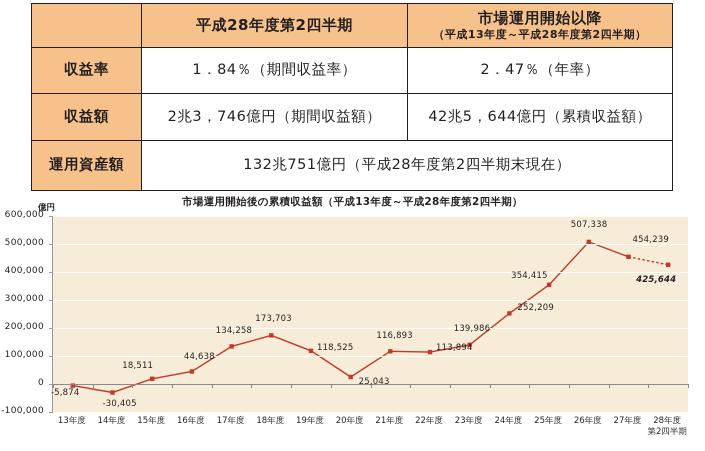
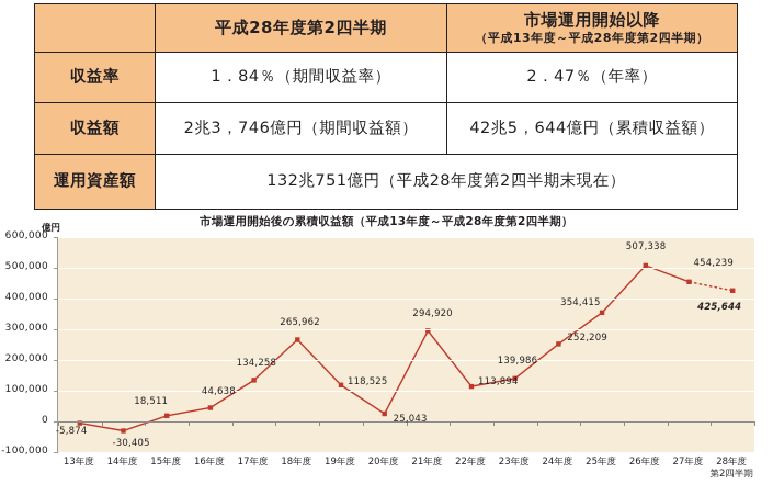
18年度: 173,703 -> 265,962
21年度: 116,893 -> 294,920
